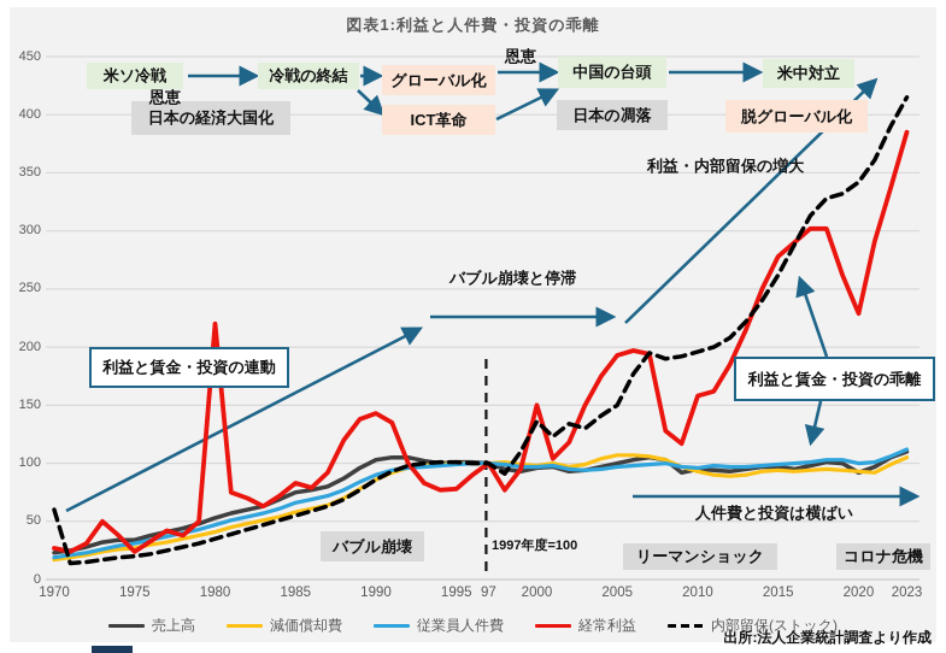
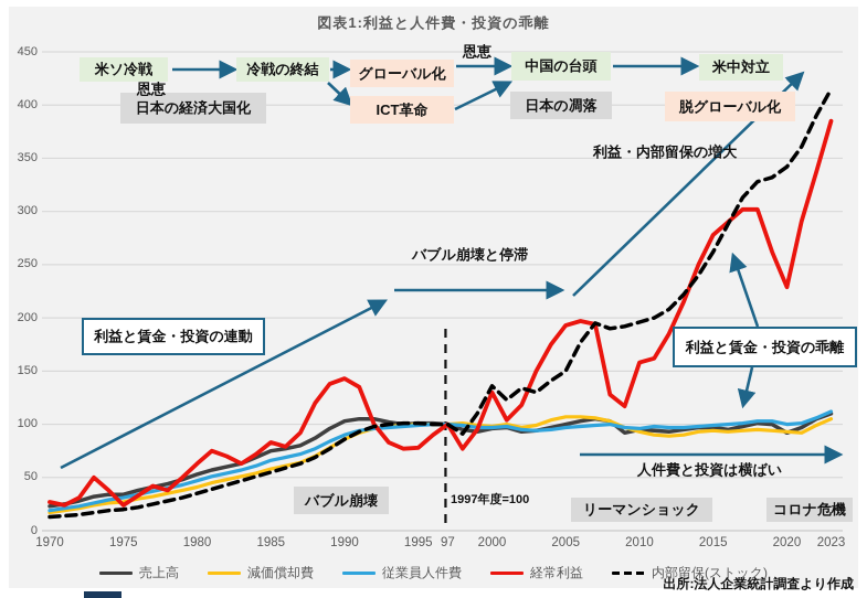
内部留保(ストック)/1970: 60 -> 10
経常利益/1980: 220 -> 60
経常利益/2000: 150 -> 130
